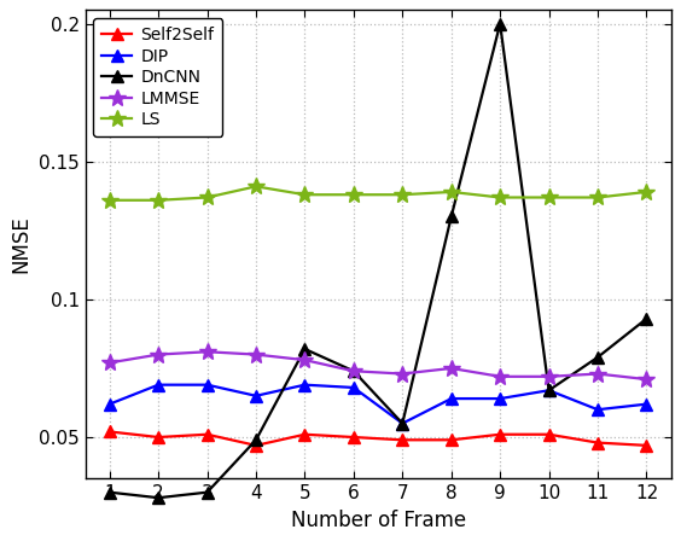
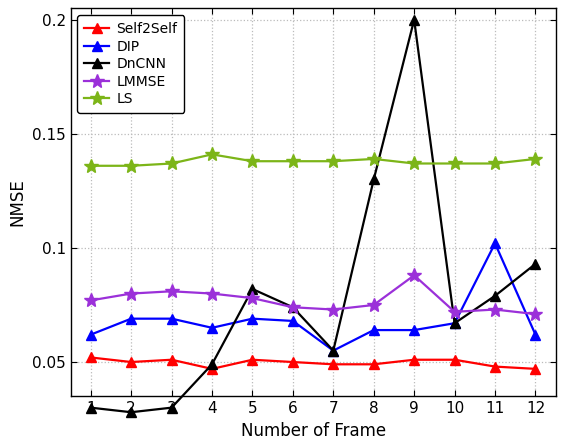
LMMSE/9: 0.072 -> 0.088
DIP/11: 0.060 -> 0.102
